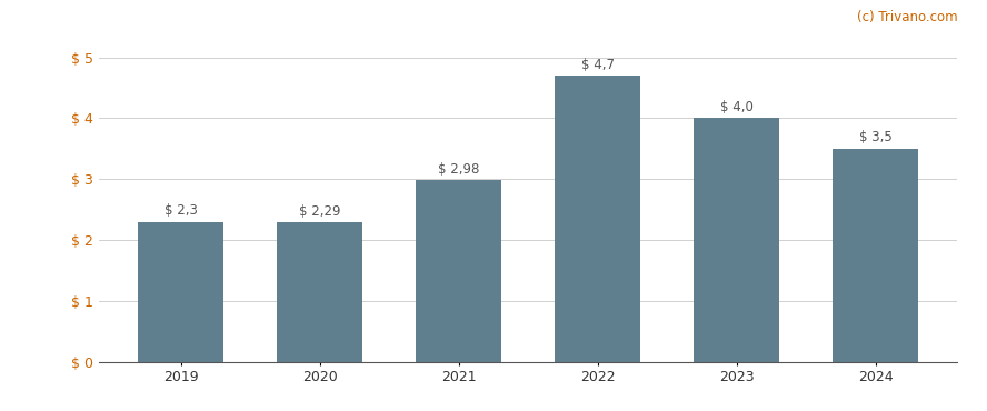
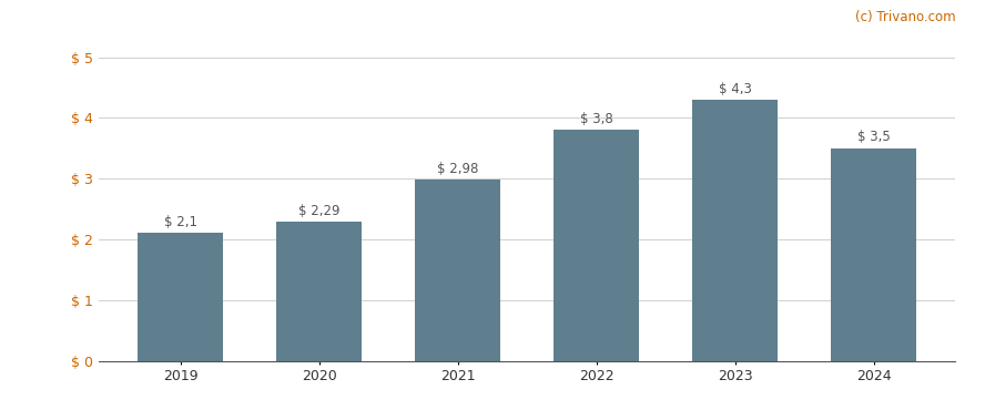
2019: 2,3 -> 2,1
2022: 4,7 -> 3,8
2023: 4,0 -> 4,3
